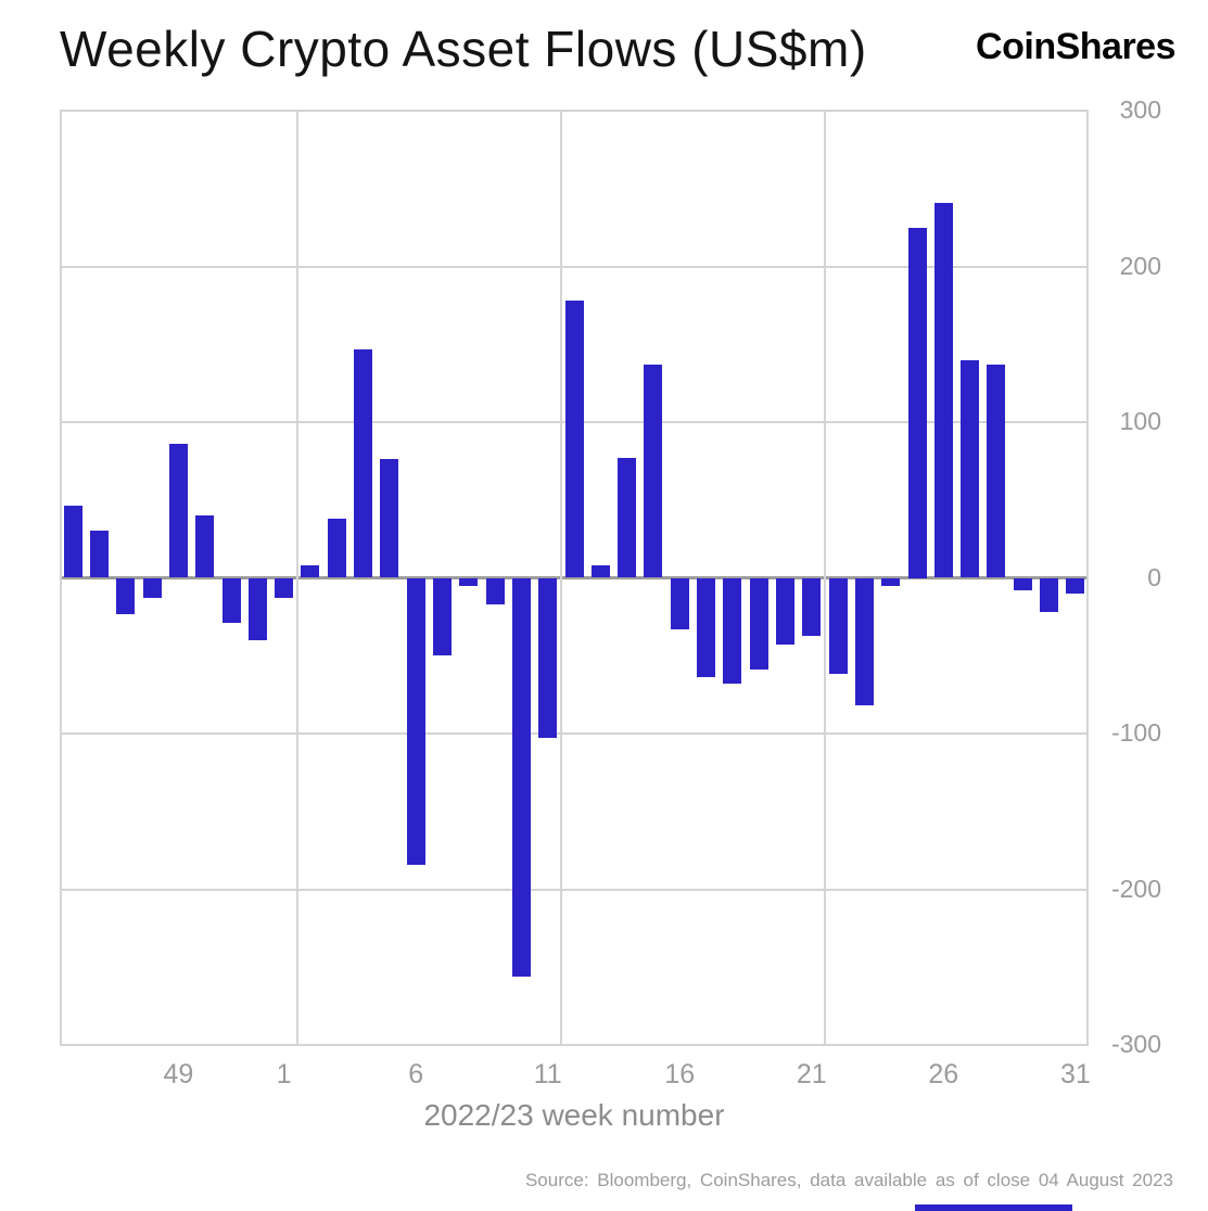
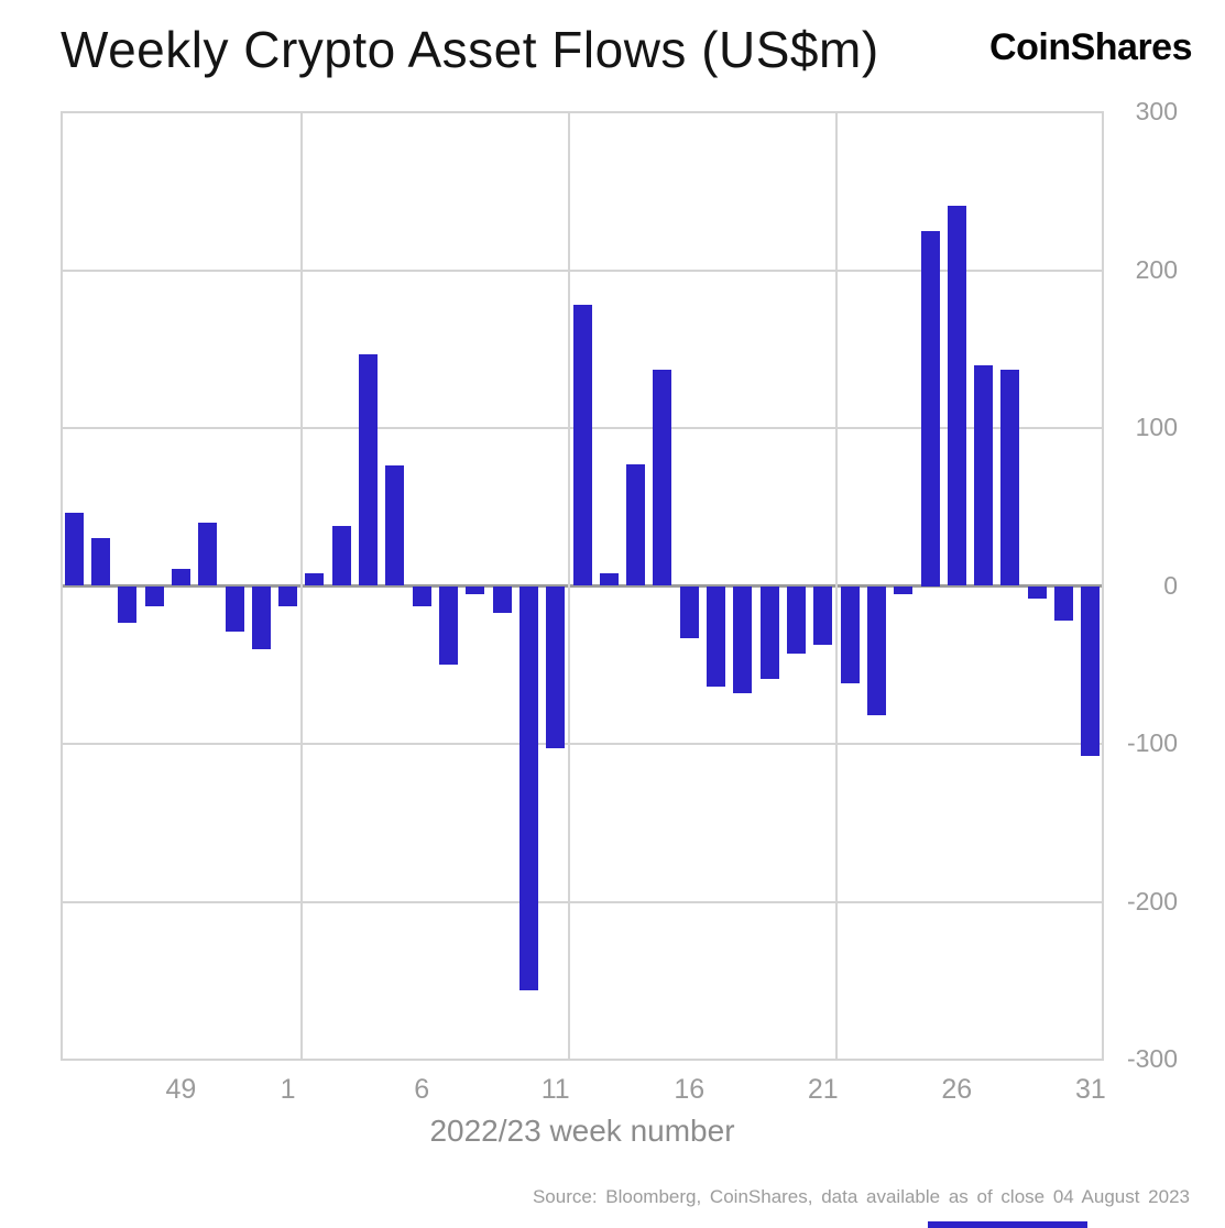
49: 86 -> 11
6: -184 -> -13
31: -10 -> -108
